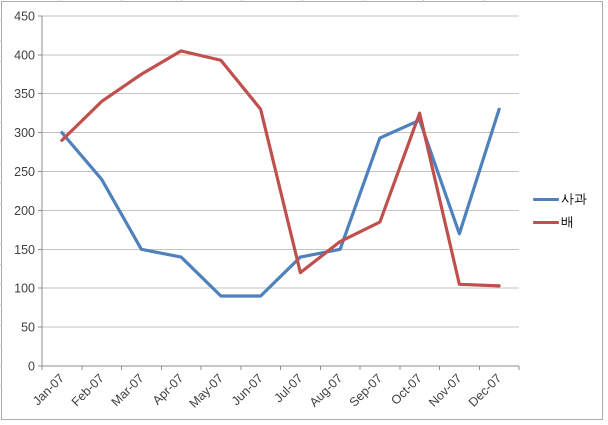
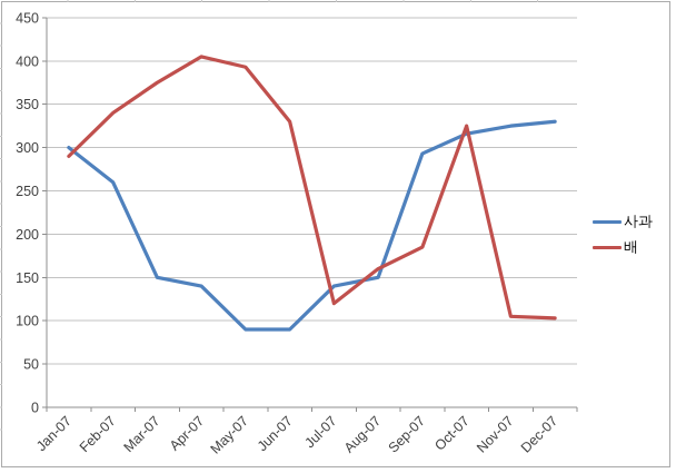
사과/Feb-07: 240 -> 260
사과/Nov-07: 170 -> 320
